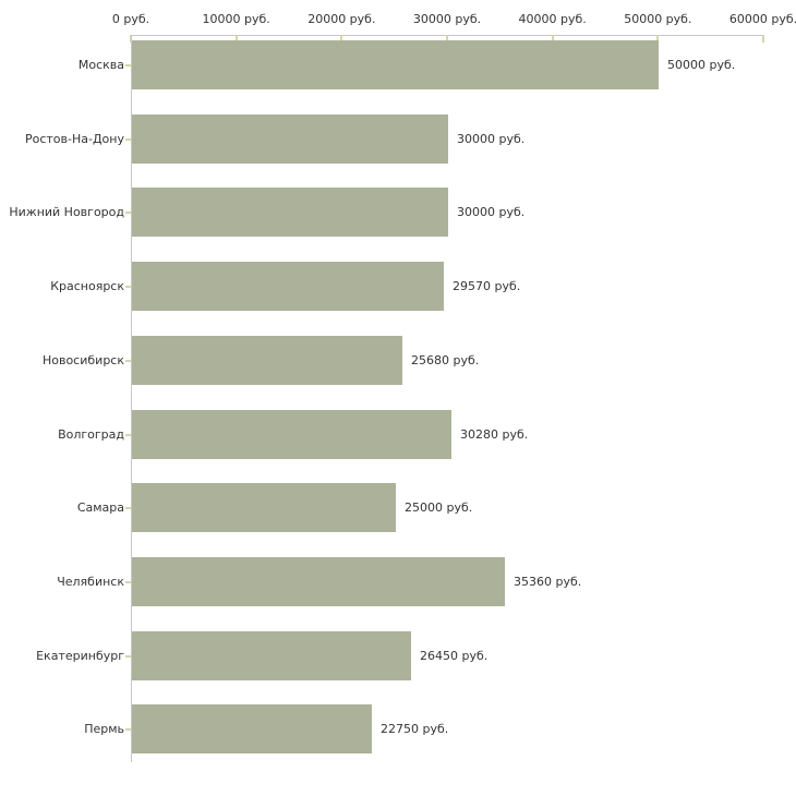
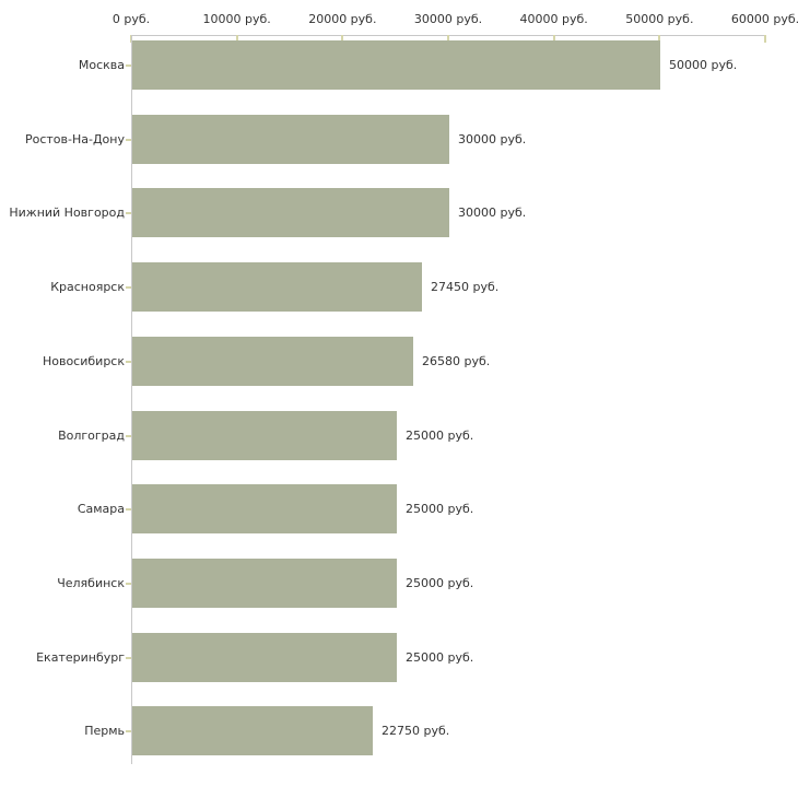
Красноярск: 29570 -> 27450
Новосибирск: 25680 -> 26580
Волгоград: 30280 -> 25000
Челябинск: 35360 -> 25000
Екатеринбург: 26450 -> 25000
